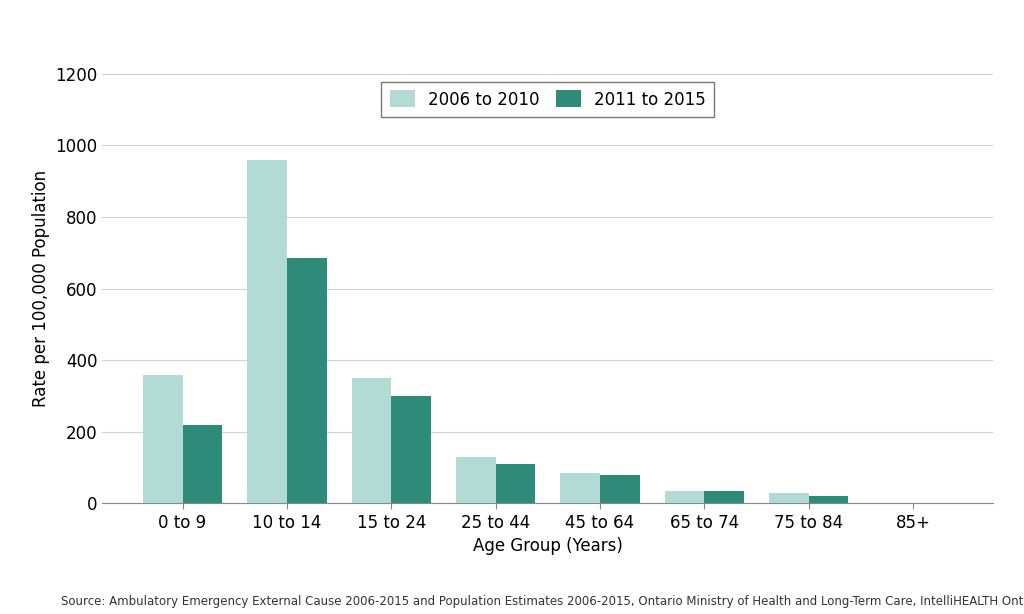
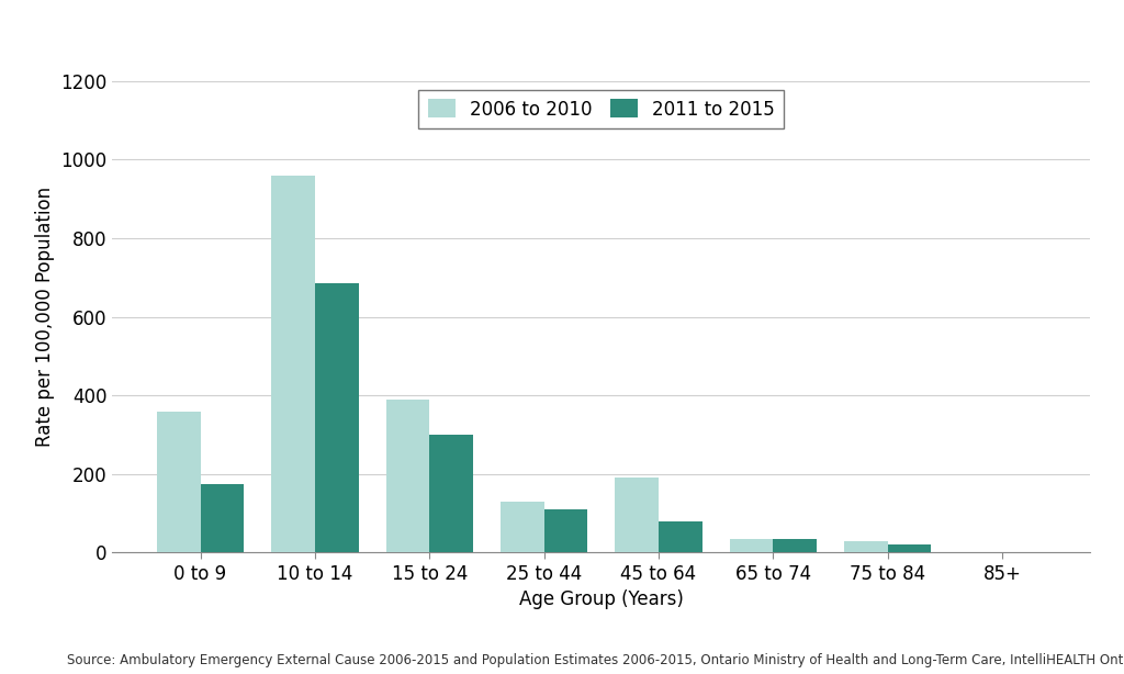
2011 to 2015/0 to 9: 220 -> 175
2006 to 2010/15 to 24: 350 -> 390
2006 to 2010/45 to 64: 85 -> 190
